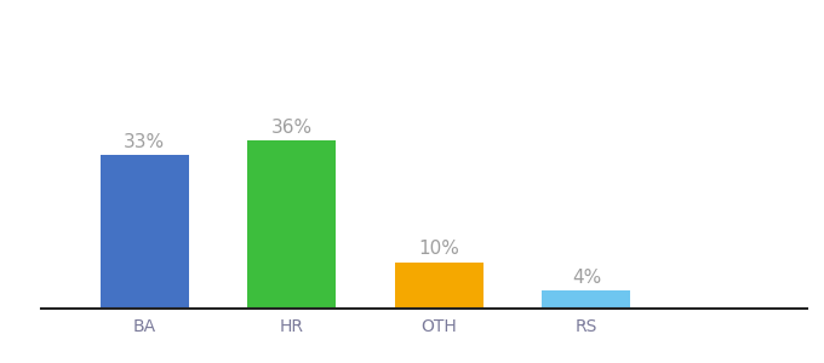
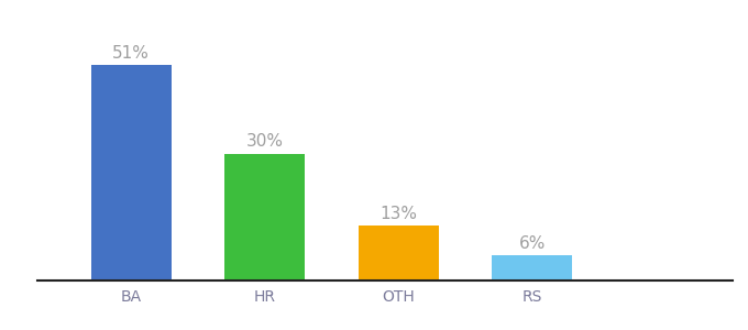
BA: 33% -> 51%
HR: 36% -> 30%
OTH: 10% -> 13%
RS: 4% -> 6%
